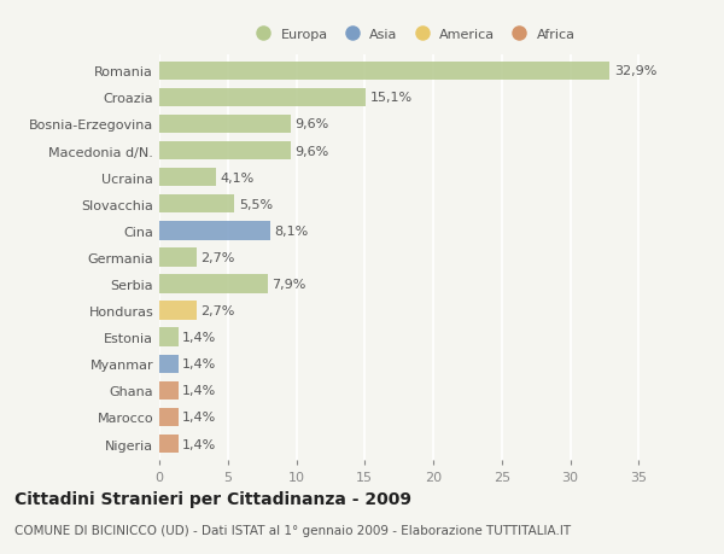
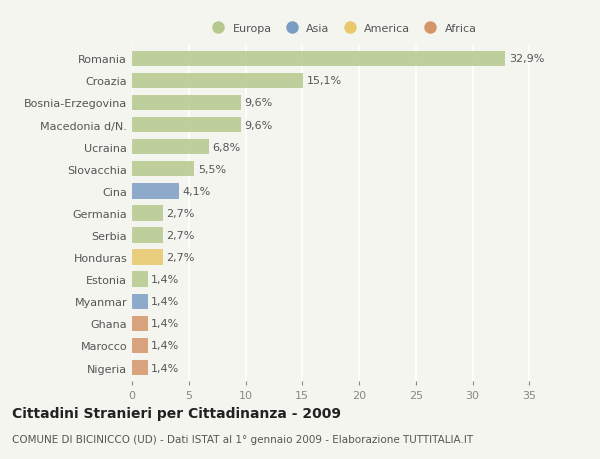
Ucraina: 4,1% -> 6,8%
Cina: 8,1% -> 4,1%
Serbia: 7,9% -> 2,7%
